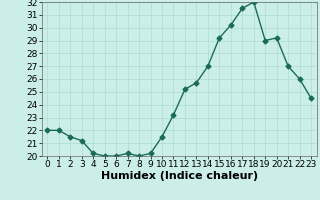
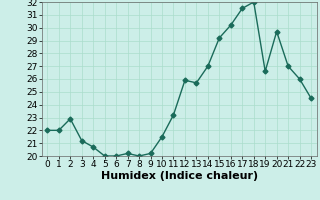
2: 21.5 -> 22.9
4: 20.2 -> 20.7
12: 25.2 -> 25.9
19: 29.0 -> 26.6
20: 29.2 -> 29.7
